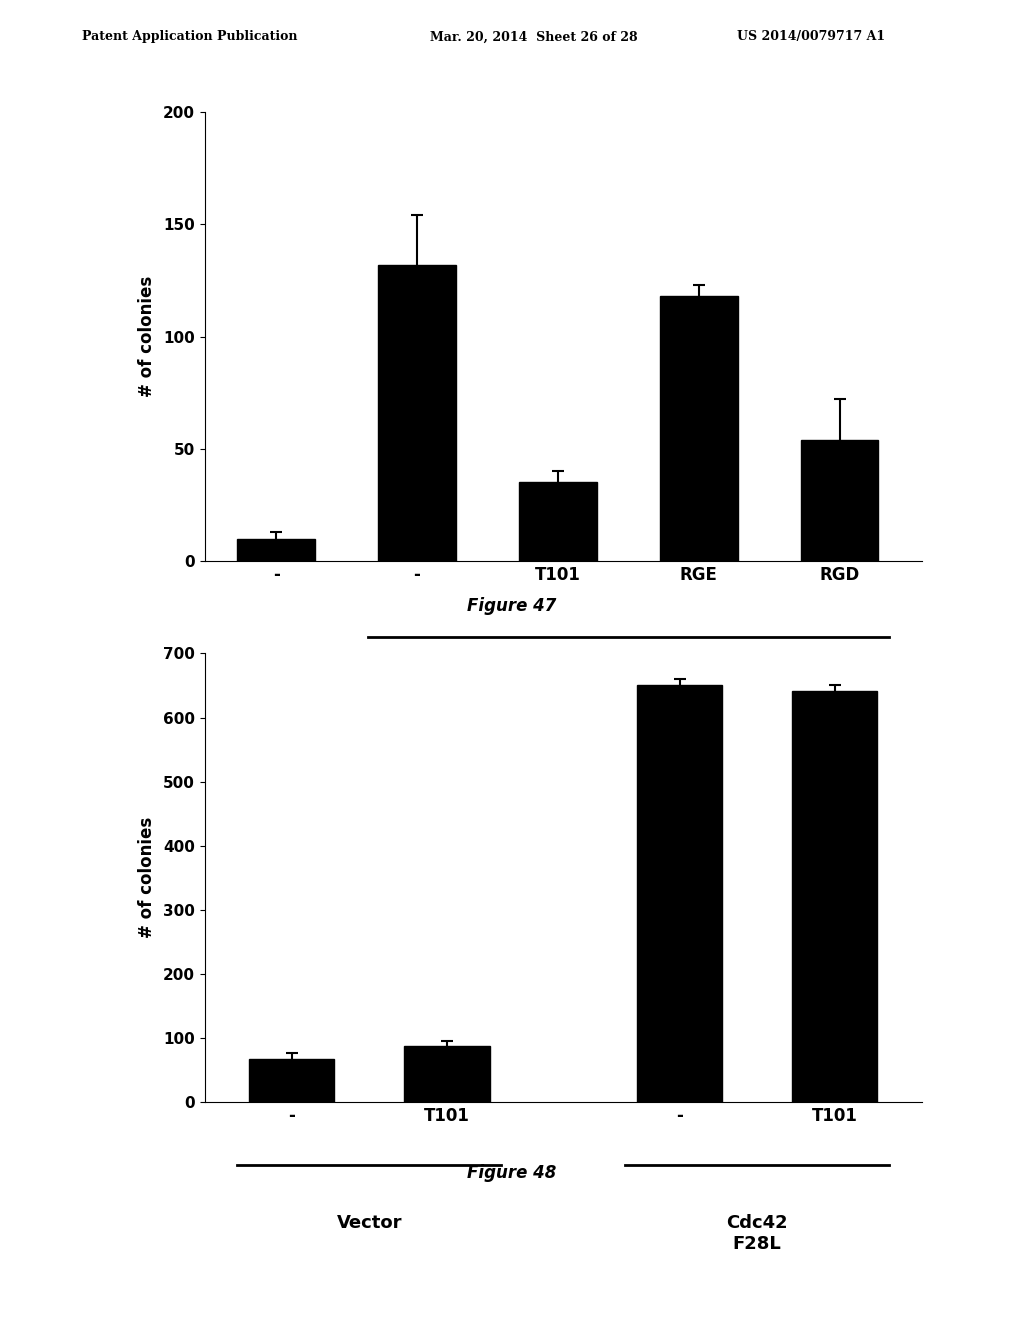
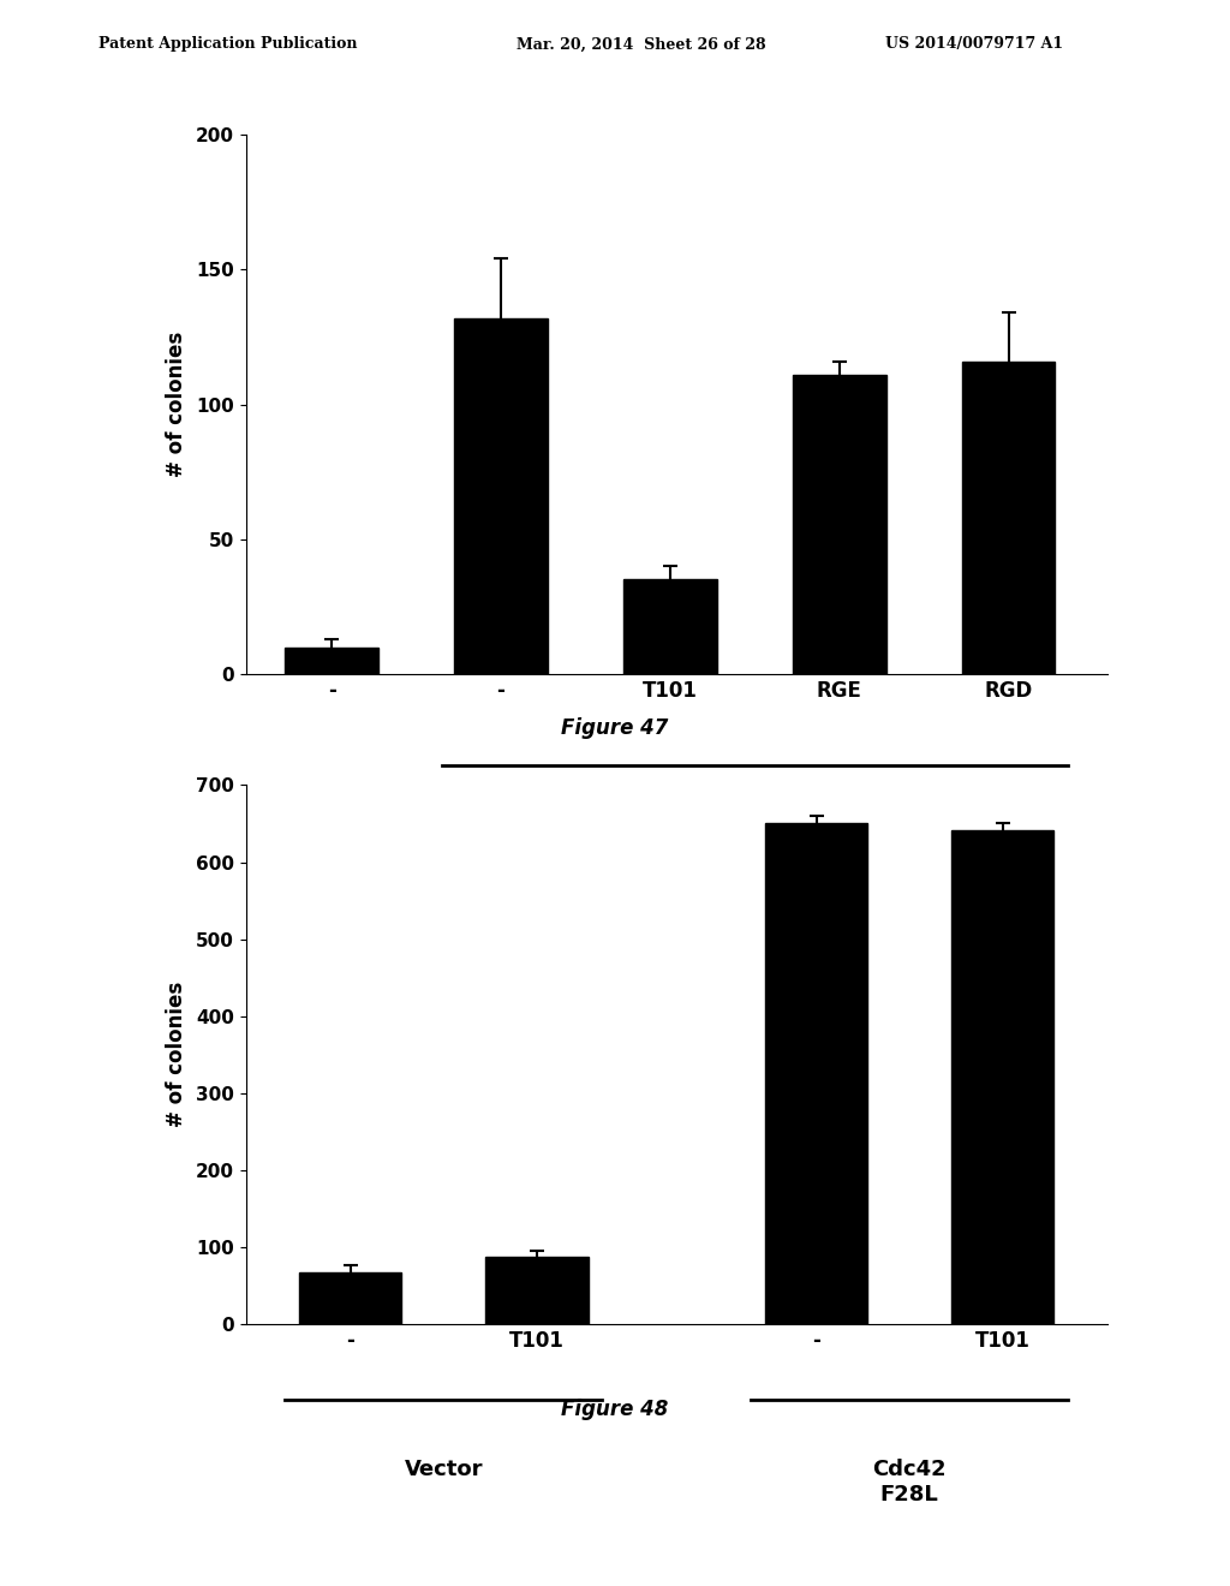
RGE: 118 -> 111
RGD: 54 -> 116
